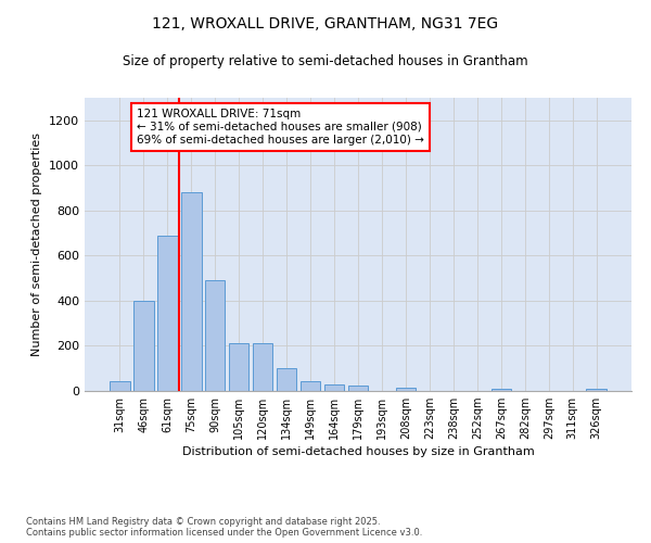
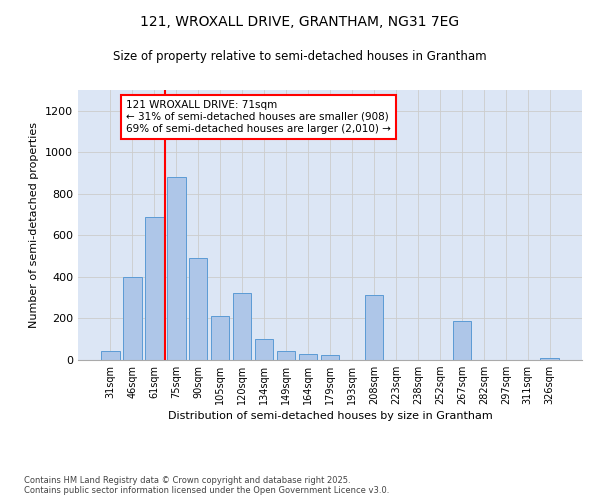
120sqm: 210 -> 325
208sqm: 15 -> 315
267sqm: 10 -> 190
